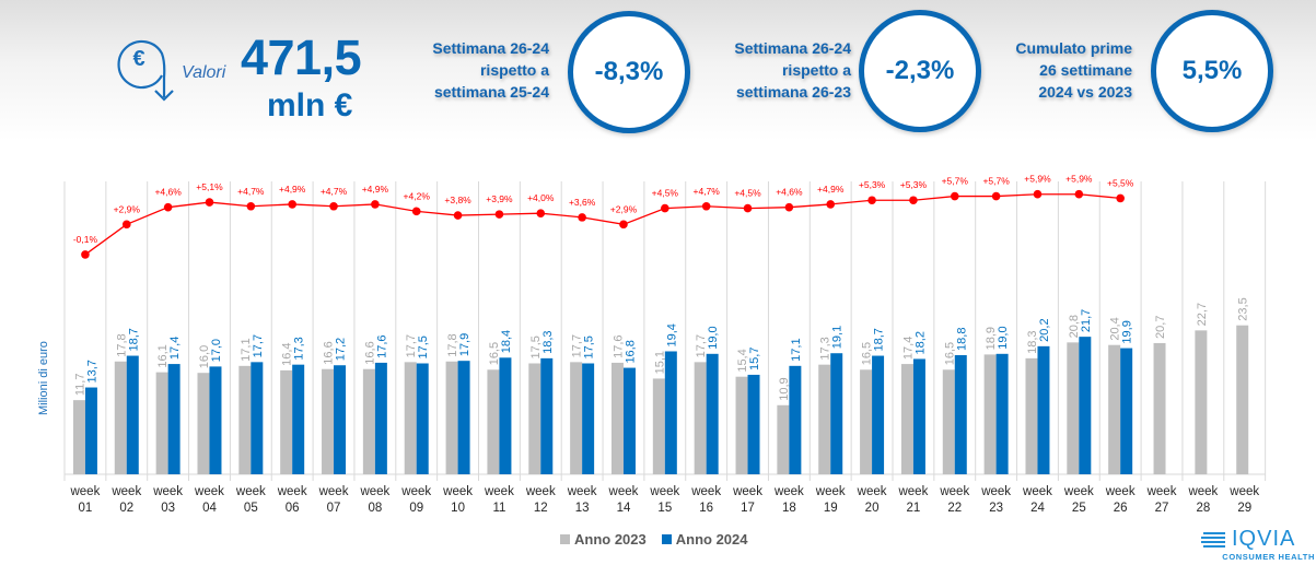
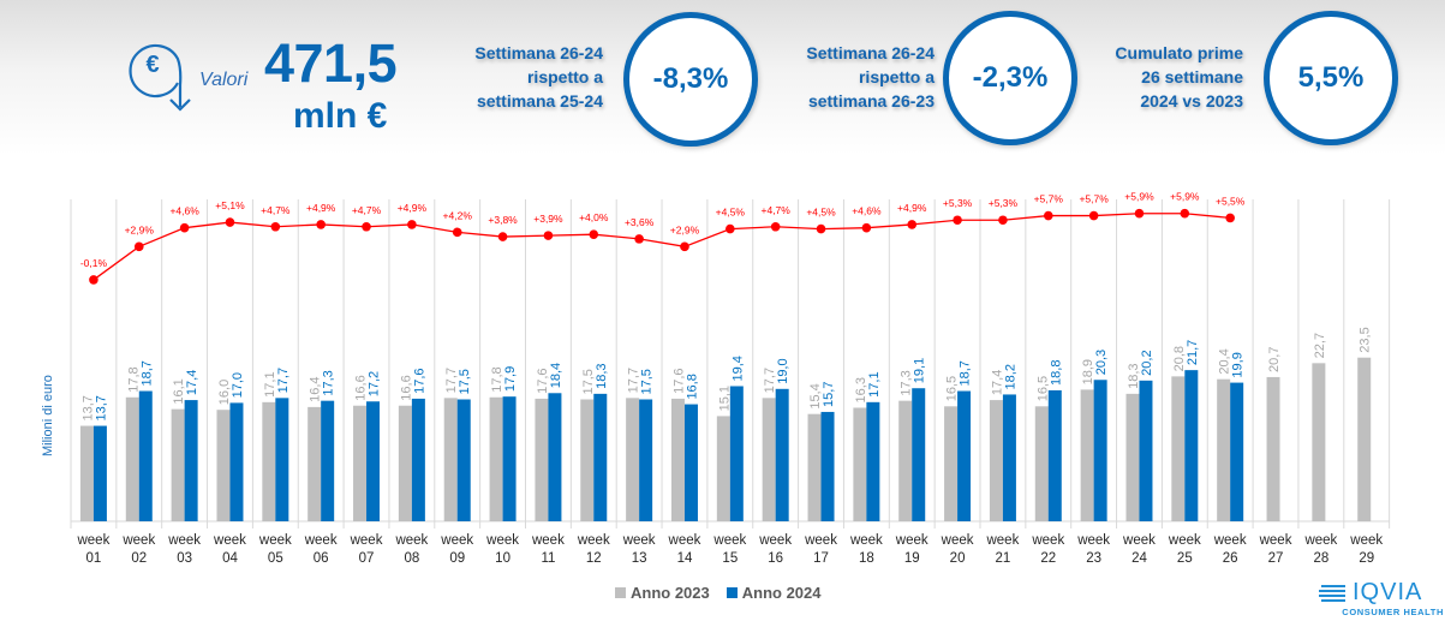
Anno 2023/week 01: 11,7 -> 13,7
Anno 2023/week 11: 16,5 -> 17,6
Anno 2023/week 18: 10,9 -> 16,3
Anno 2024/week 23: 19,0 -> 20,3
